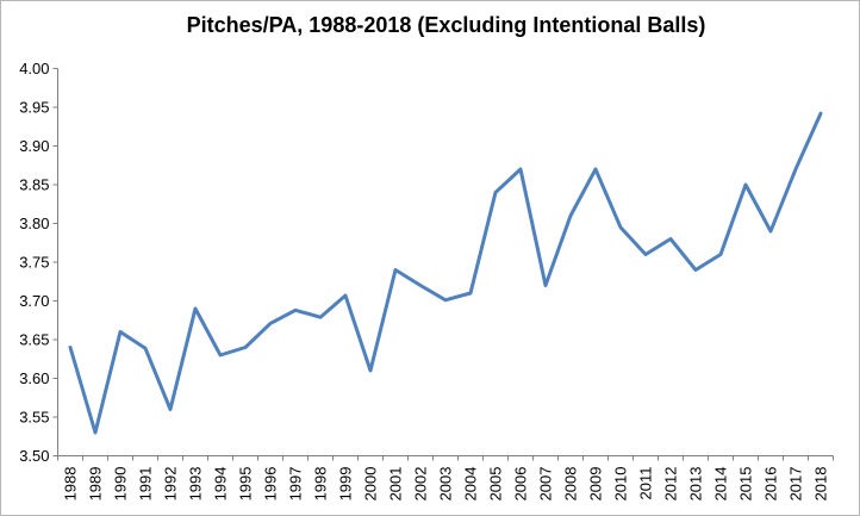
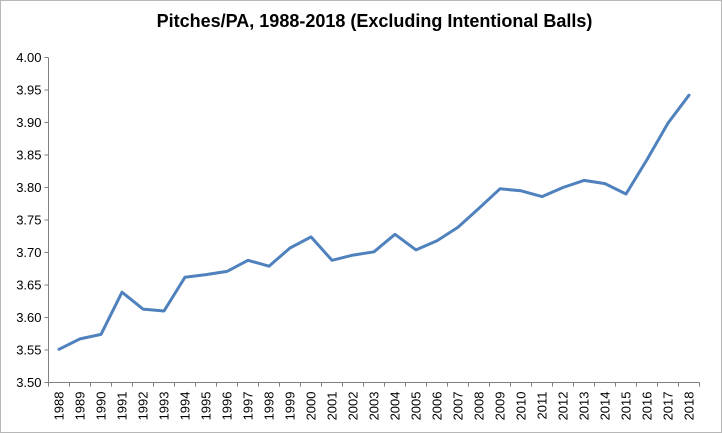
1988: 3.64 -> 3.55
1989: 3.53 -> 3.57
1990: 3.66 -> 3.57
1992: 3.56 -> 3.61
1993: 3.69 -> 3.61
1994: 3.63 -> 3.66
1995: 3.64 -> 3.67
2000: 3.61 -> 3.72
2001: 3.74 -> 3.69
2002: 3.72 -> 3.70
2004: 3.71 -> 3.73
2005: 3.84 -> 3.70
2006: 3.87 -> 3.72
2007: 3.72 -> 3.74
2008: 3.81 -> 3.77
2009: 3.87 -> 3.80
2011: 3.76 -> 3.79
2012: 3.78 -> 3.80
2013: 3.74 -> 3.81
2014: 3.76 -> 3.81
2015: 3.85 -> 3.79
2016: 3.79 -> 3.84
2017: 3.87 -> 3.90
